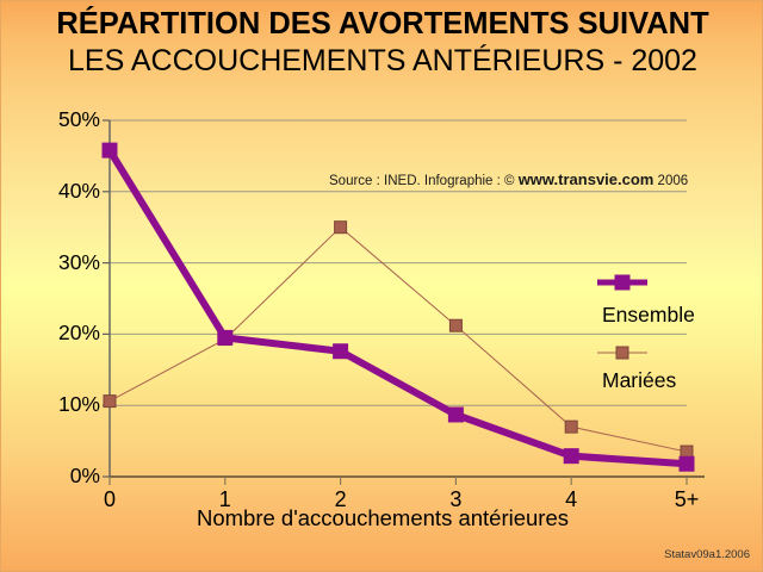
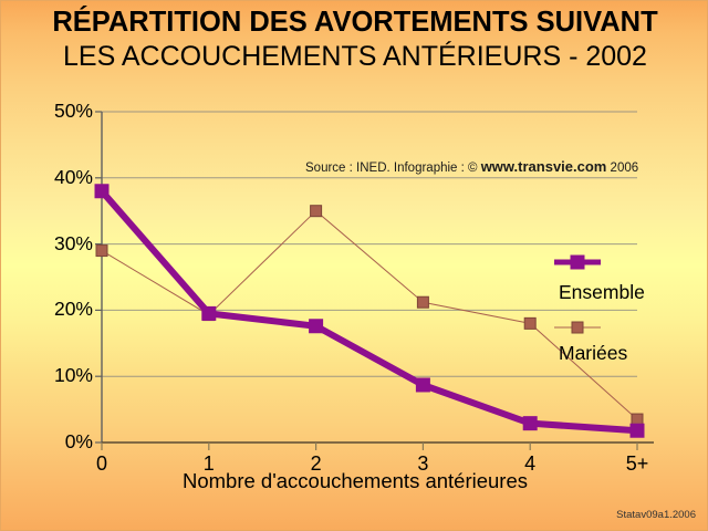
Ensemble/0: 46% -> 38%
Mariées/0: 11% -> 29%
Mariées/4: 7% -> 18%
